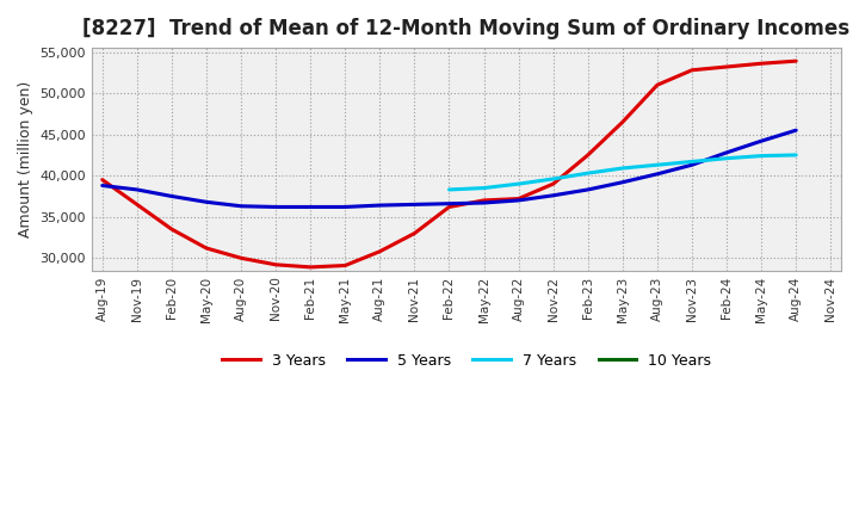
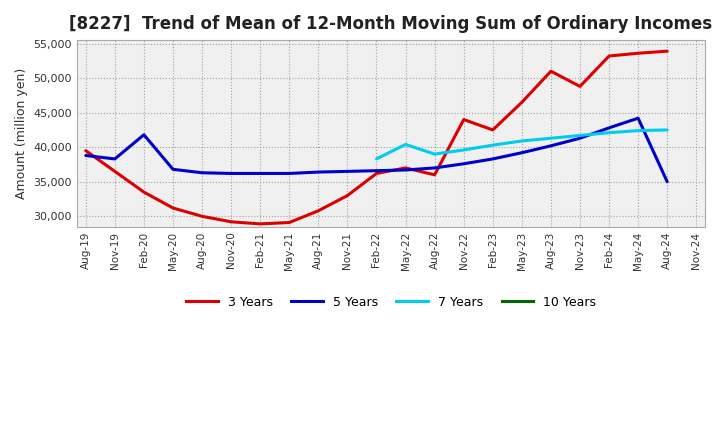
5 Years/Feb-20: 37,500 -> 41,800
7 Years/May-22: 38,500 -> 40,400
3 Years/Aug-22: 37,200 -> 36,000
3 Years/Nov-22: 39,000 -> 44,000
3 Years/Nov-23: 52,800 -> 48,800
5 Years/Aug-24: 45,500 -> 35,000
